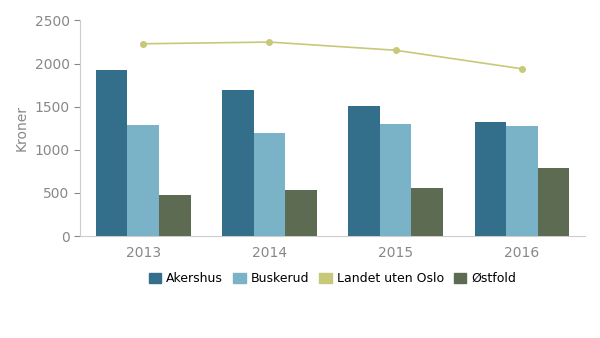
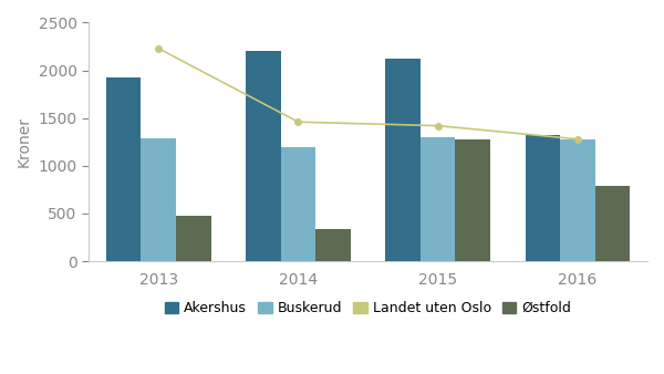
Akershus/2014: 1690 -> 2200
Landet uten Oslo/2014: 2250 -> 1460
Østfold/2014: 530 -> 340
Akershus/2015: 1510 -> 2120
Landet uten Oslo/2015: 2160 -> 1420
Østfold/2015: 560 -> 1280
Landet uten Oslo/2016: 1940 -> 1280
